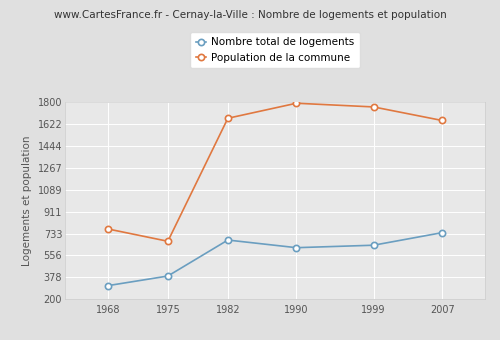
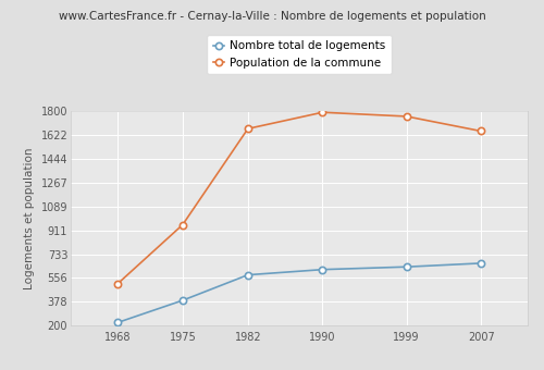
Nombre total de logements/1968: 310 -> 220
Population de la commune/1968: 770 -> 510
Population de la commune/1975: 670 -> 950
Nombre total de logements/1982: 680 -> 580
Nombre total de logements/2007: 740 -> 660
